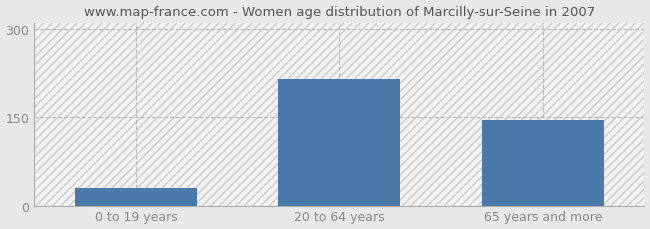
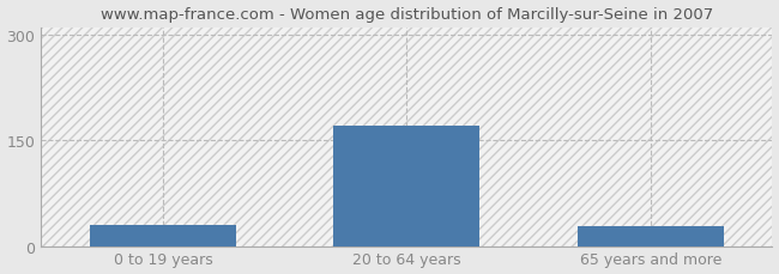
20 to 64 years: 214 -> 170
65 years and more: 146 -> 28
